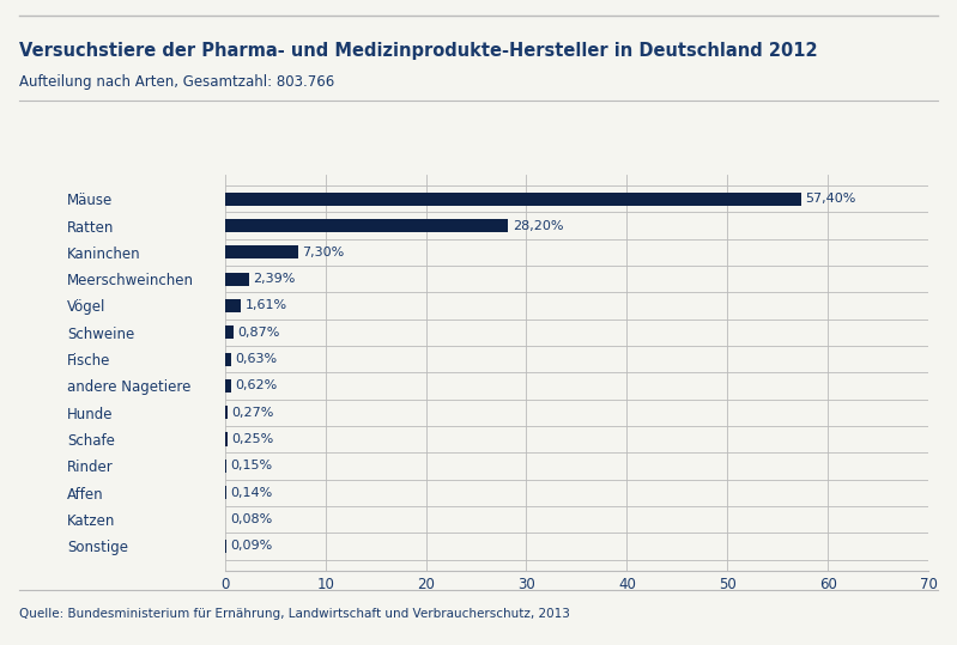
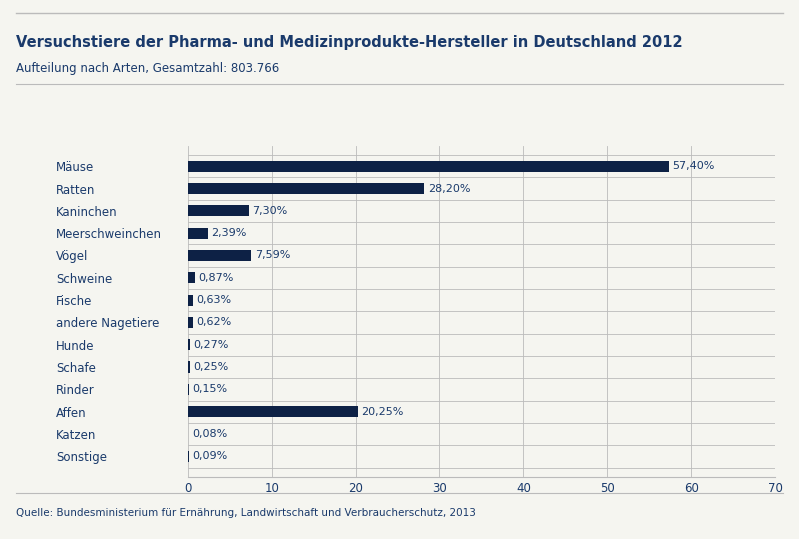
Vögel: 1,61% -> 7,59%
Affen: 0,14% -> 20,25%
